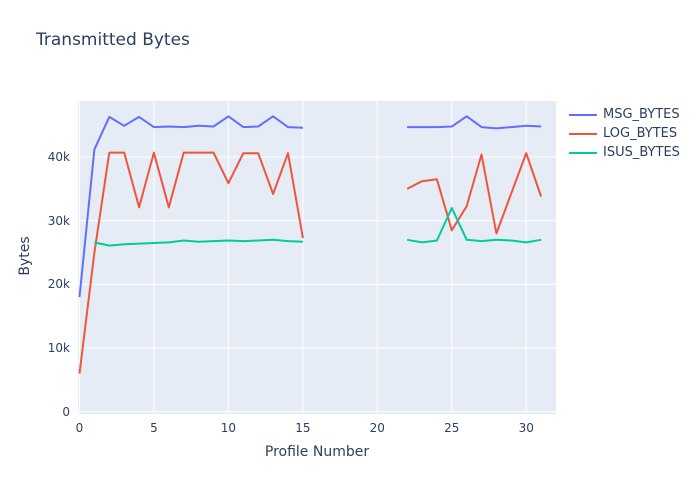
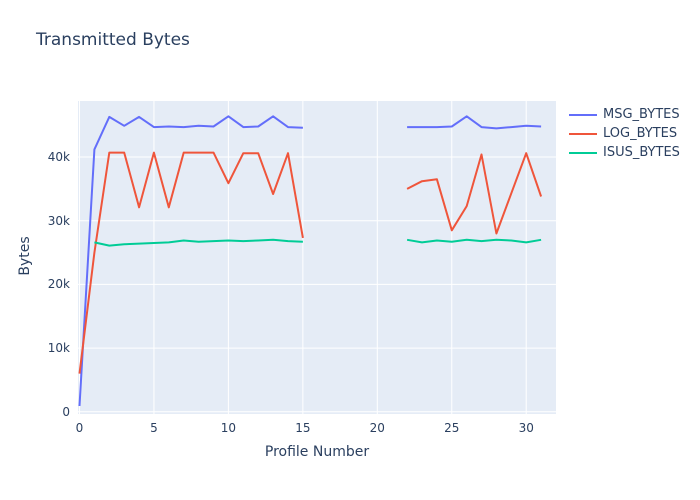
MSG_BYTES/0: 18k -> 1k
ISUS_BYTES/25: 32k -> 27k
